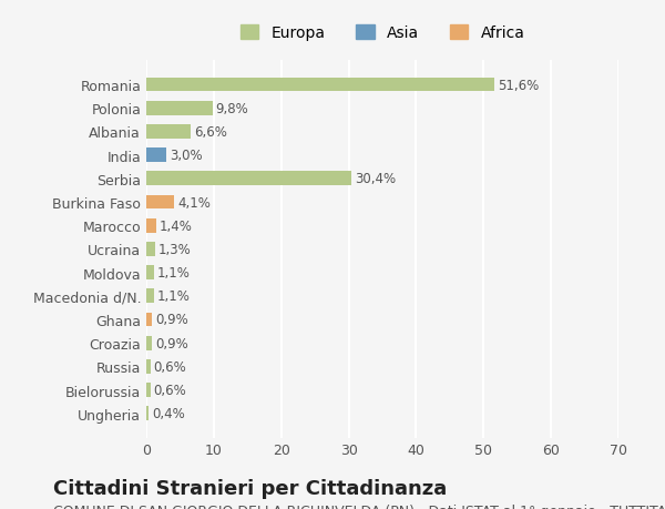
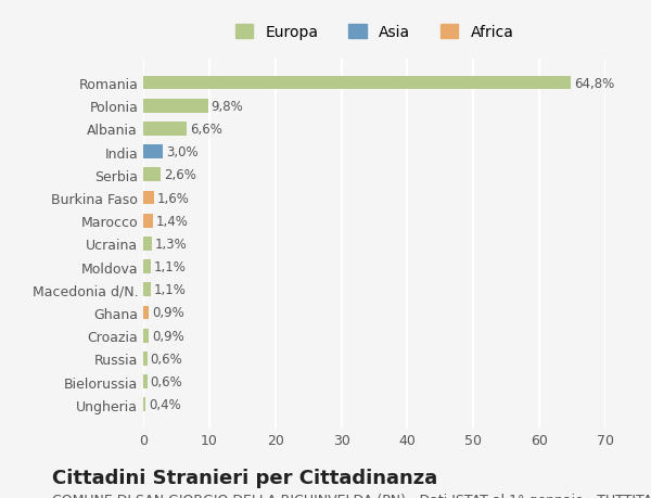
Romania: 51,6% -> 64,8%
Serbia: 30,4% -> 2,6%
Burkina Faso: 4,1% -> 1,6%
